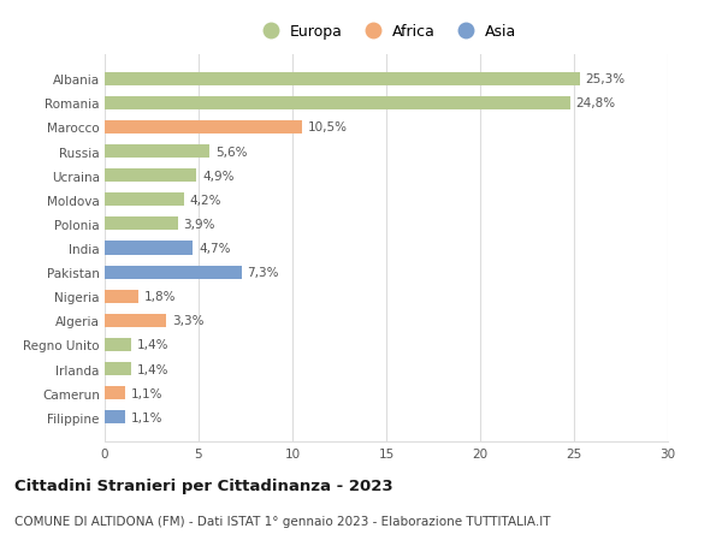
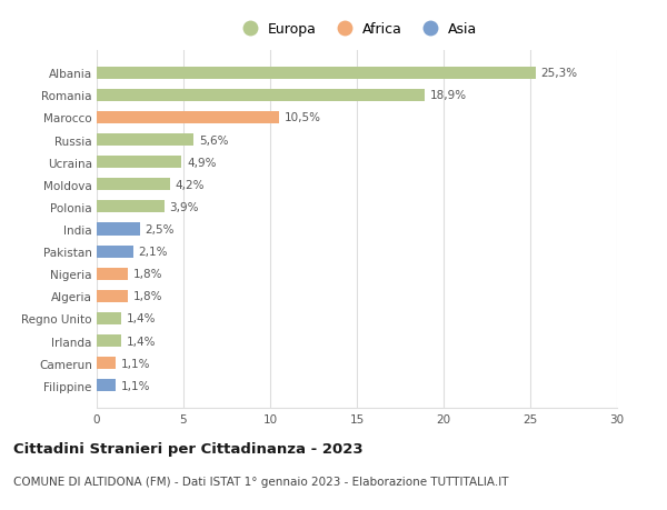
Romania: 24,8% -> 18,9%
India: 4,7% -> 2,5%
Pakistan: 7,3% -> 2,1%
Algeria: 3,3% -> 1,8%
